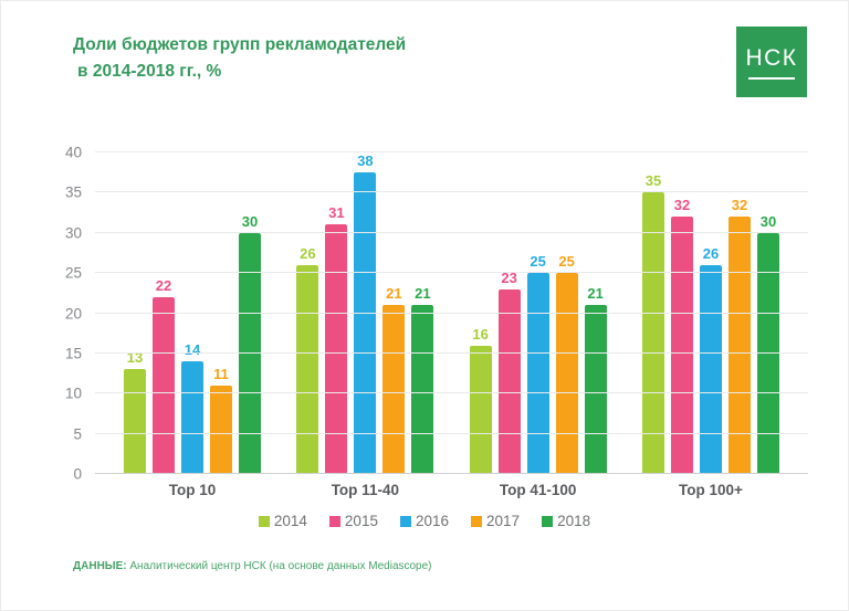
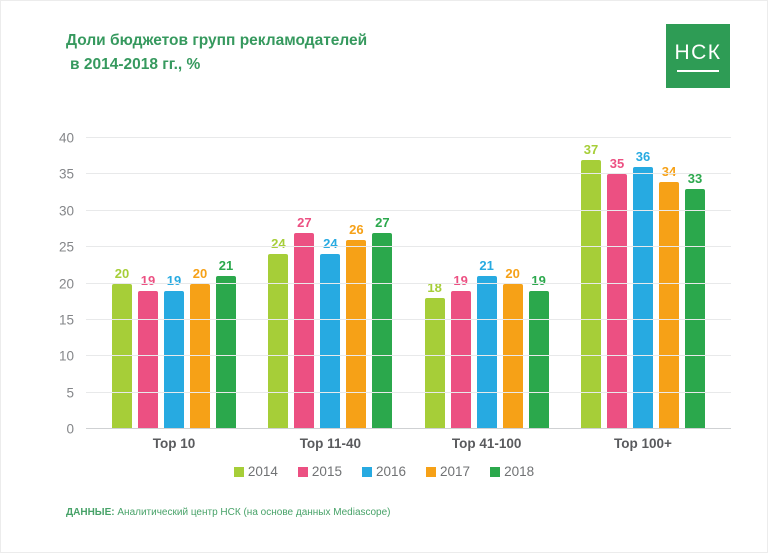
2014/Top 10: 13 -> 20
2015/Top 10: 22 -> 19
2016/Top 10: 14 -> 19
2017/Top 10: 11 -> 20
2018/Top 10: 30 -> 21
2014/Top 11-40: 26 -> 24
2015/Top 11-40: 31 -> 27
2016/Top 11-40: 38 -> 24
2017/Top 11-40: 21 -> 26
2018/Top 11-40: 21 -> 27
2014/Top 41-100: 16 -> 18
2015/Top 41-100: 23 -> 19
2016/Top 41-100: 25 -> 21
2017/Top 41-100: 25 -> 20
2018/Top 41-100: 21 -> 19
2014/Top 100+: 35 -> 37
2015/Top 100+: 32 -> 35
2016/Top 100+: 26 -> 36
2017/Top 100+: 32 -> 34
2018/Top 100+: 30 -> 33
